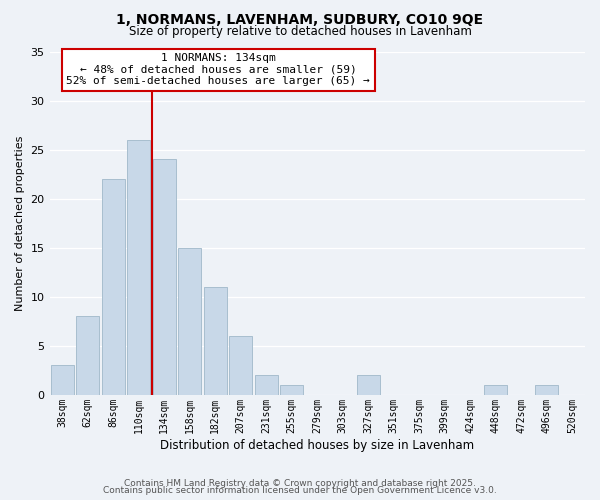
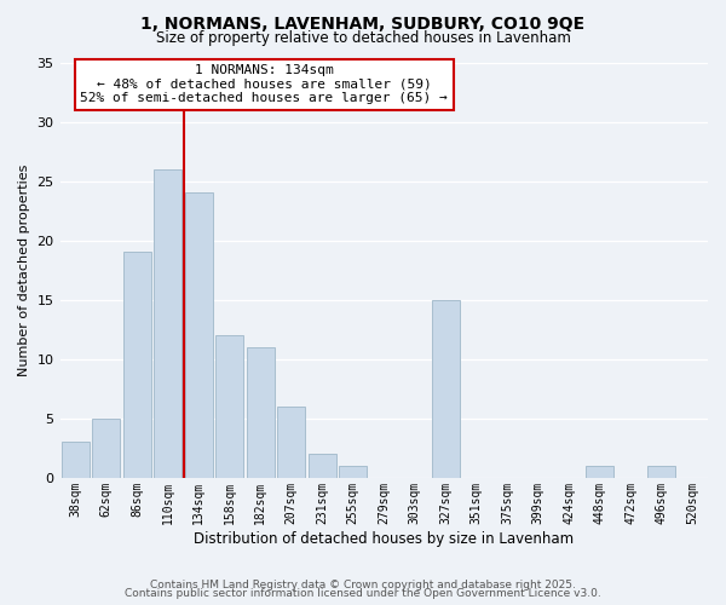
62sqm: 8 -> 5
86sqm: 22 -> 19
158sqm: 15 -> 12
327sqm: 2 -> 15
